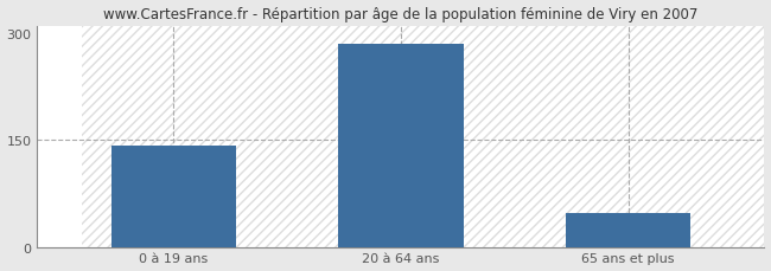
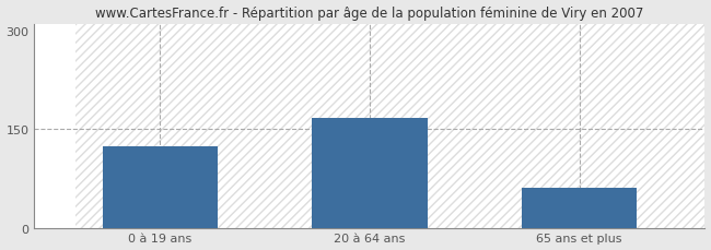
0 à 19 ans: 142 -> 124
20 à 64 ans: 284 -> 166
65 ans et plus: 47 -> 60
